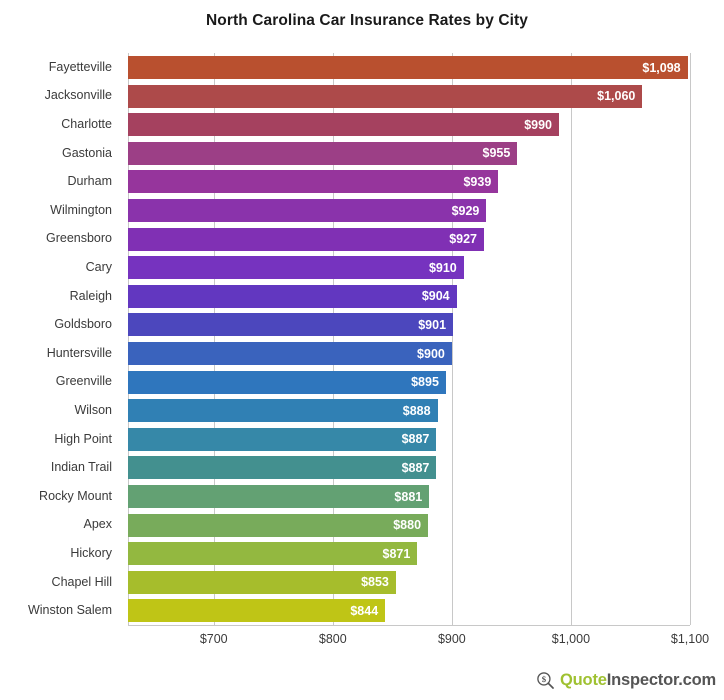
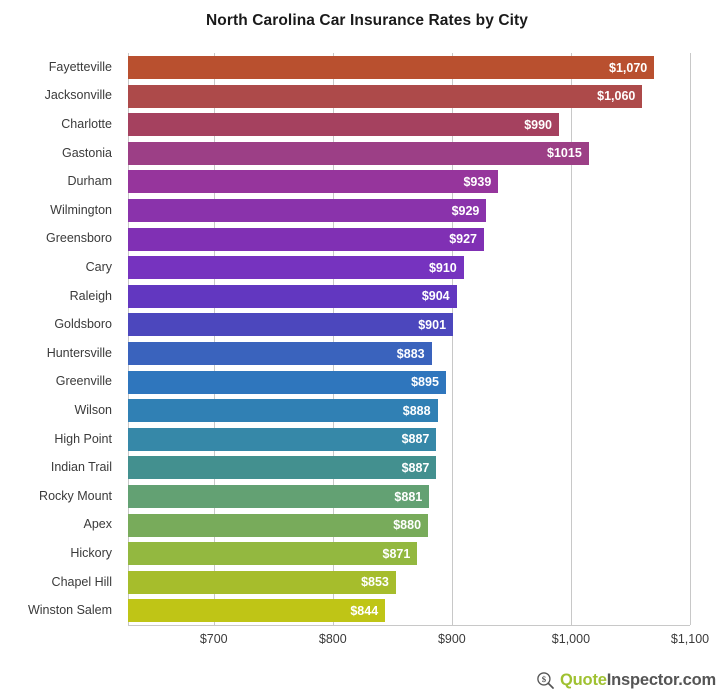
Fayetteville: $1,098 -> $1,070
Gastonia: $955 -> $1015
Huntersville: $900 -> $883
